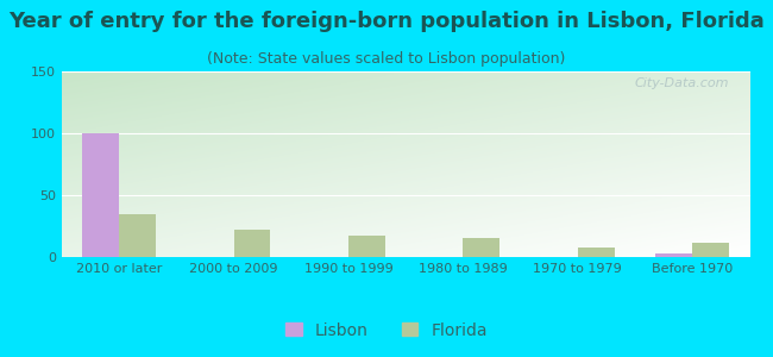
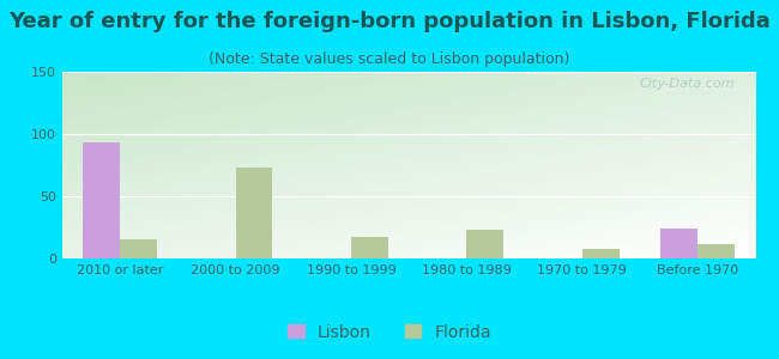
Lisbon/2010 or later: 100 -> 93
Florida/2010 or later: 35 -> 15
Florida/2000 to 2009: 22 -> 73
Florida/1980 to 1989: 15 -> 23
Lisbon/Before 1970: 3 -> 24
